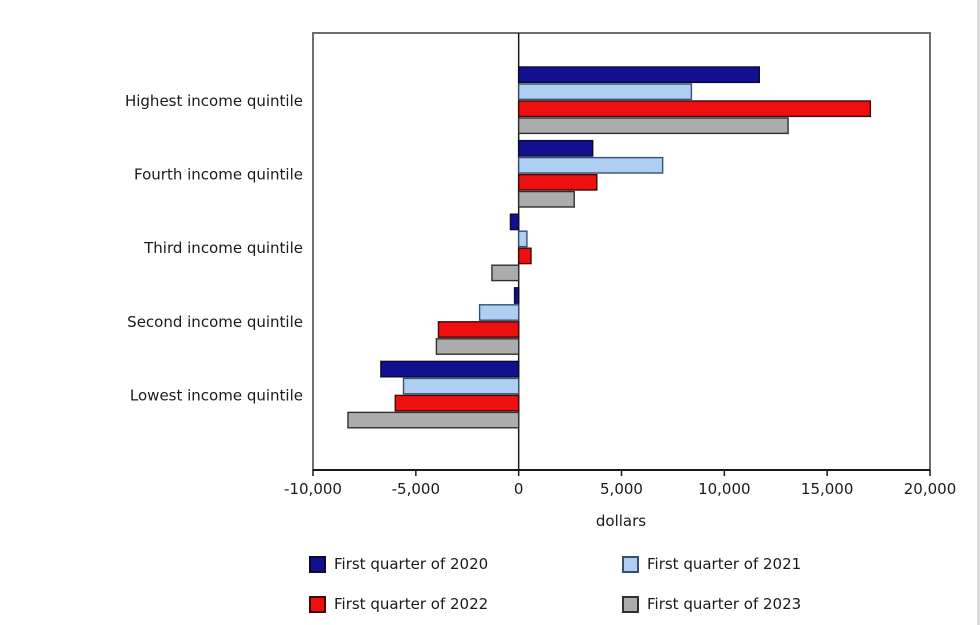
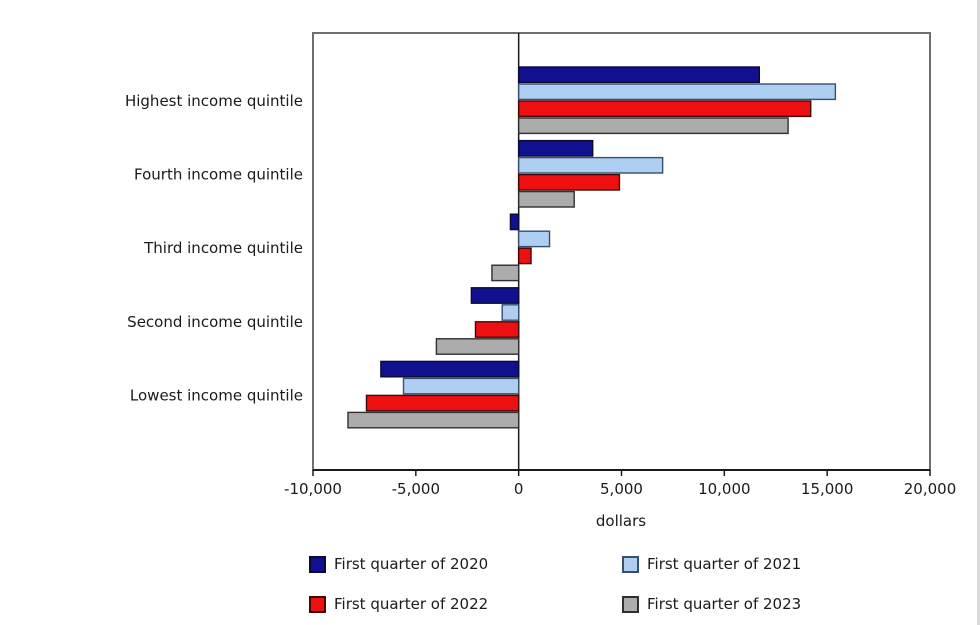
First quarter of 2021/Highest income quintile: 8400 -> 15400
First quarter of 2022/Highest income quintile: 17100 -> 14200
First quarter of 2022/Fourth income quintile: 3800 -> 4900
First quarter of 2021/Third income quintile: 400 -> 1500
First quarter of 2020/Second income quintile: -200 -> -2300
First quarter of 2021/Second income quintile: -1900 -> -800
First quarter of 2022/Second income quintile: -3900 -> -2100
First quarter of 2022/Lowest income quintile: -6000 -> -7400
